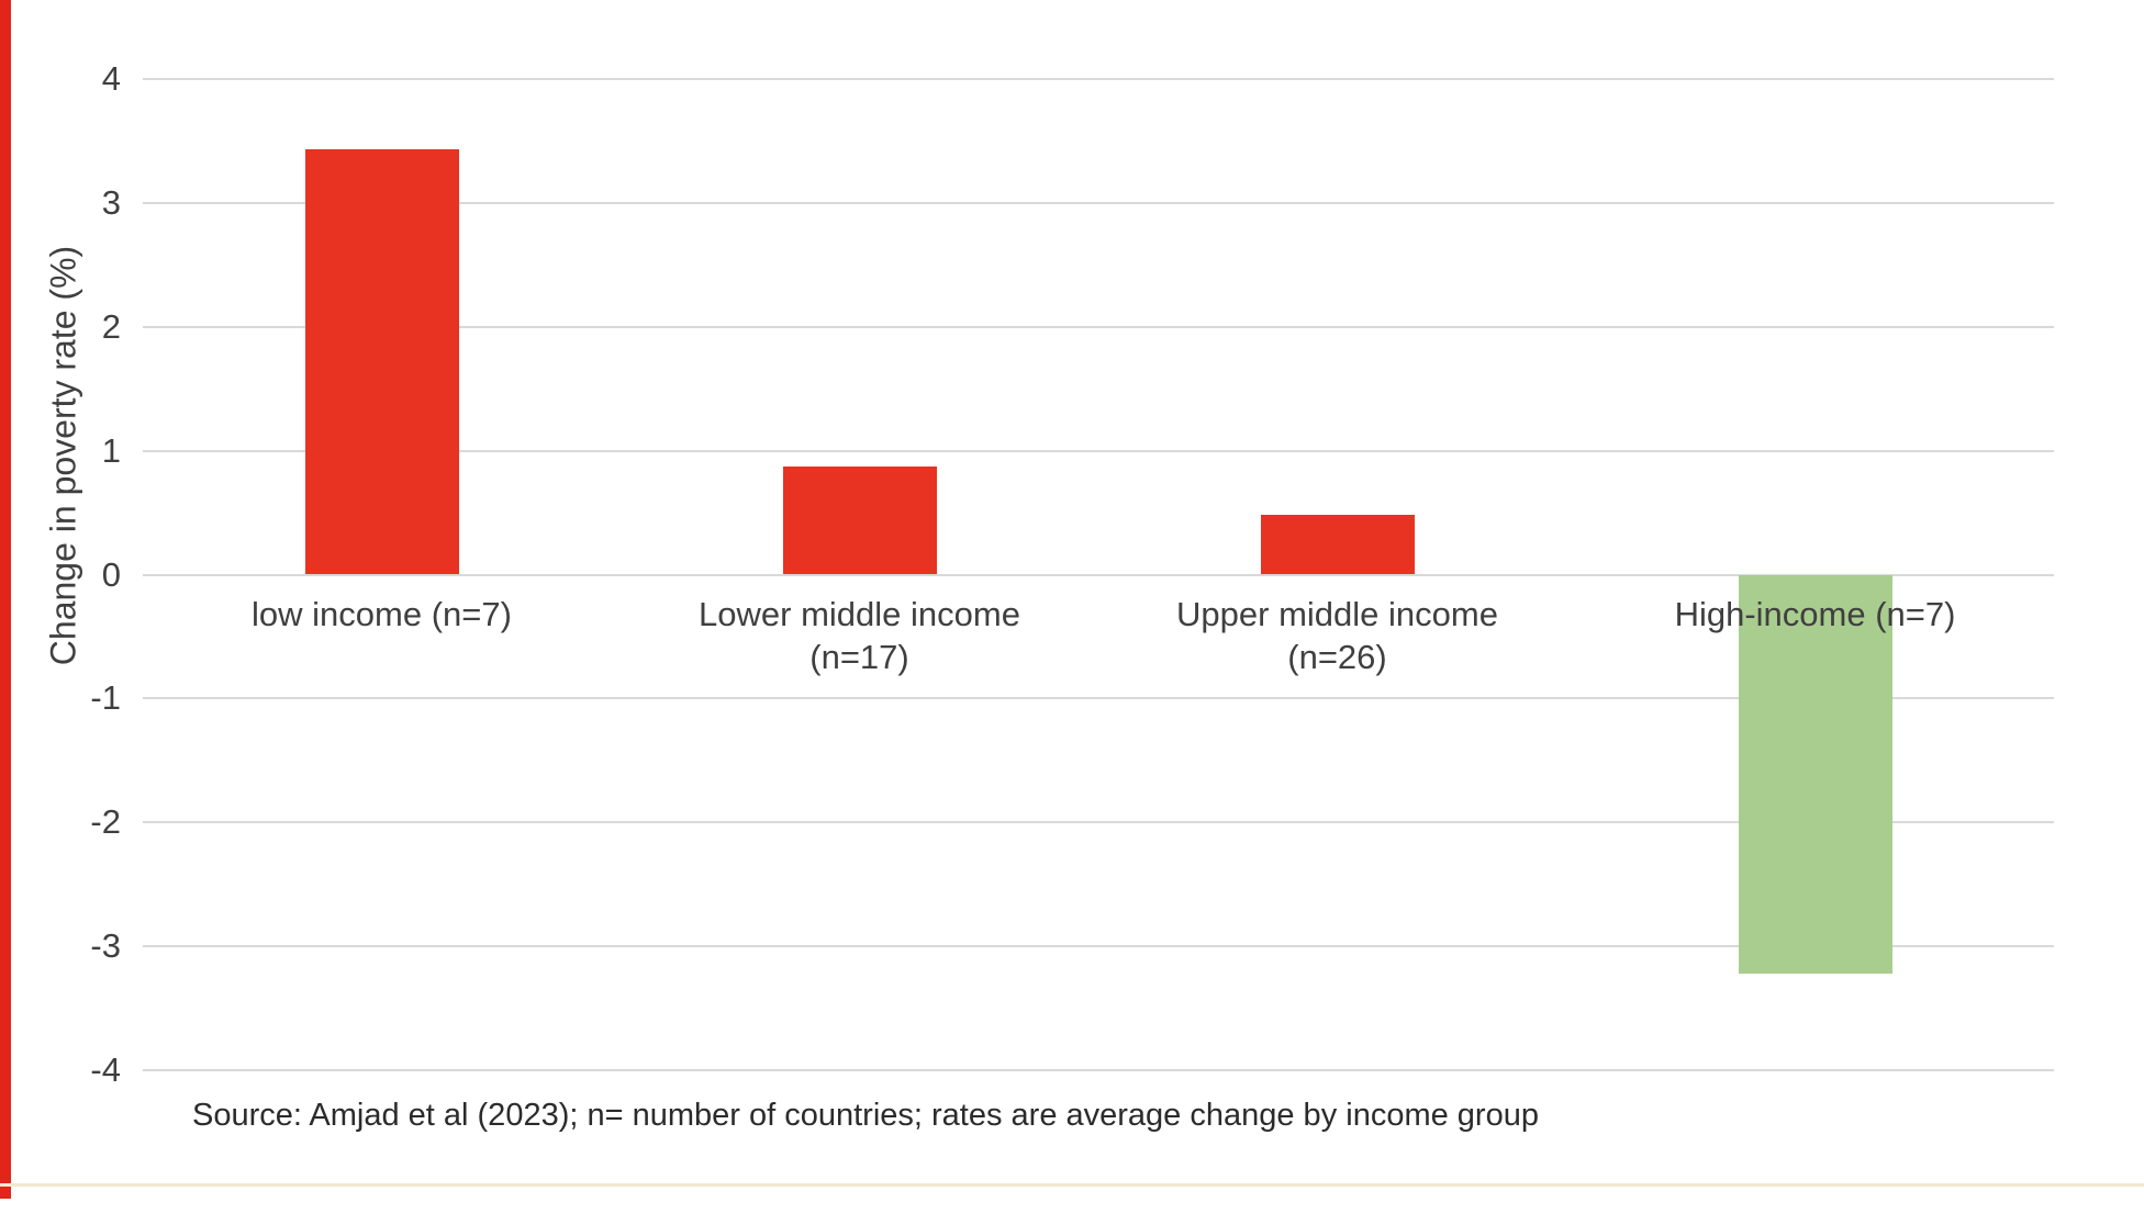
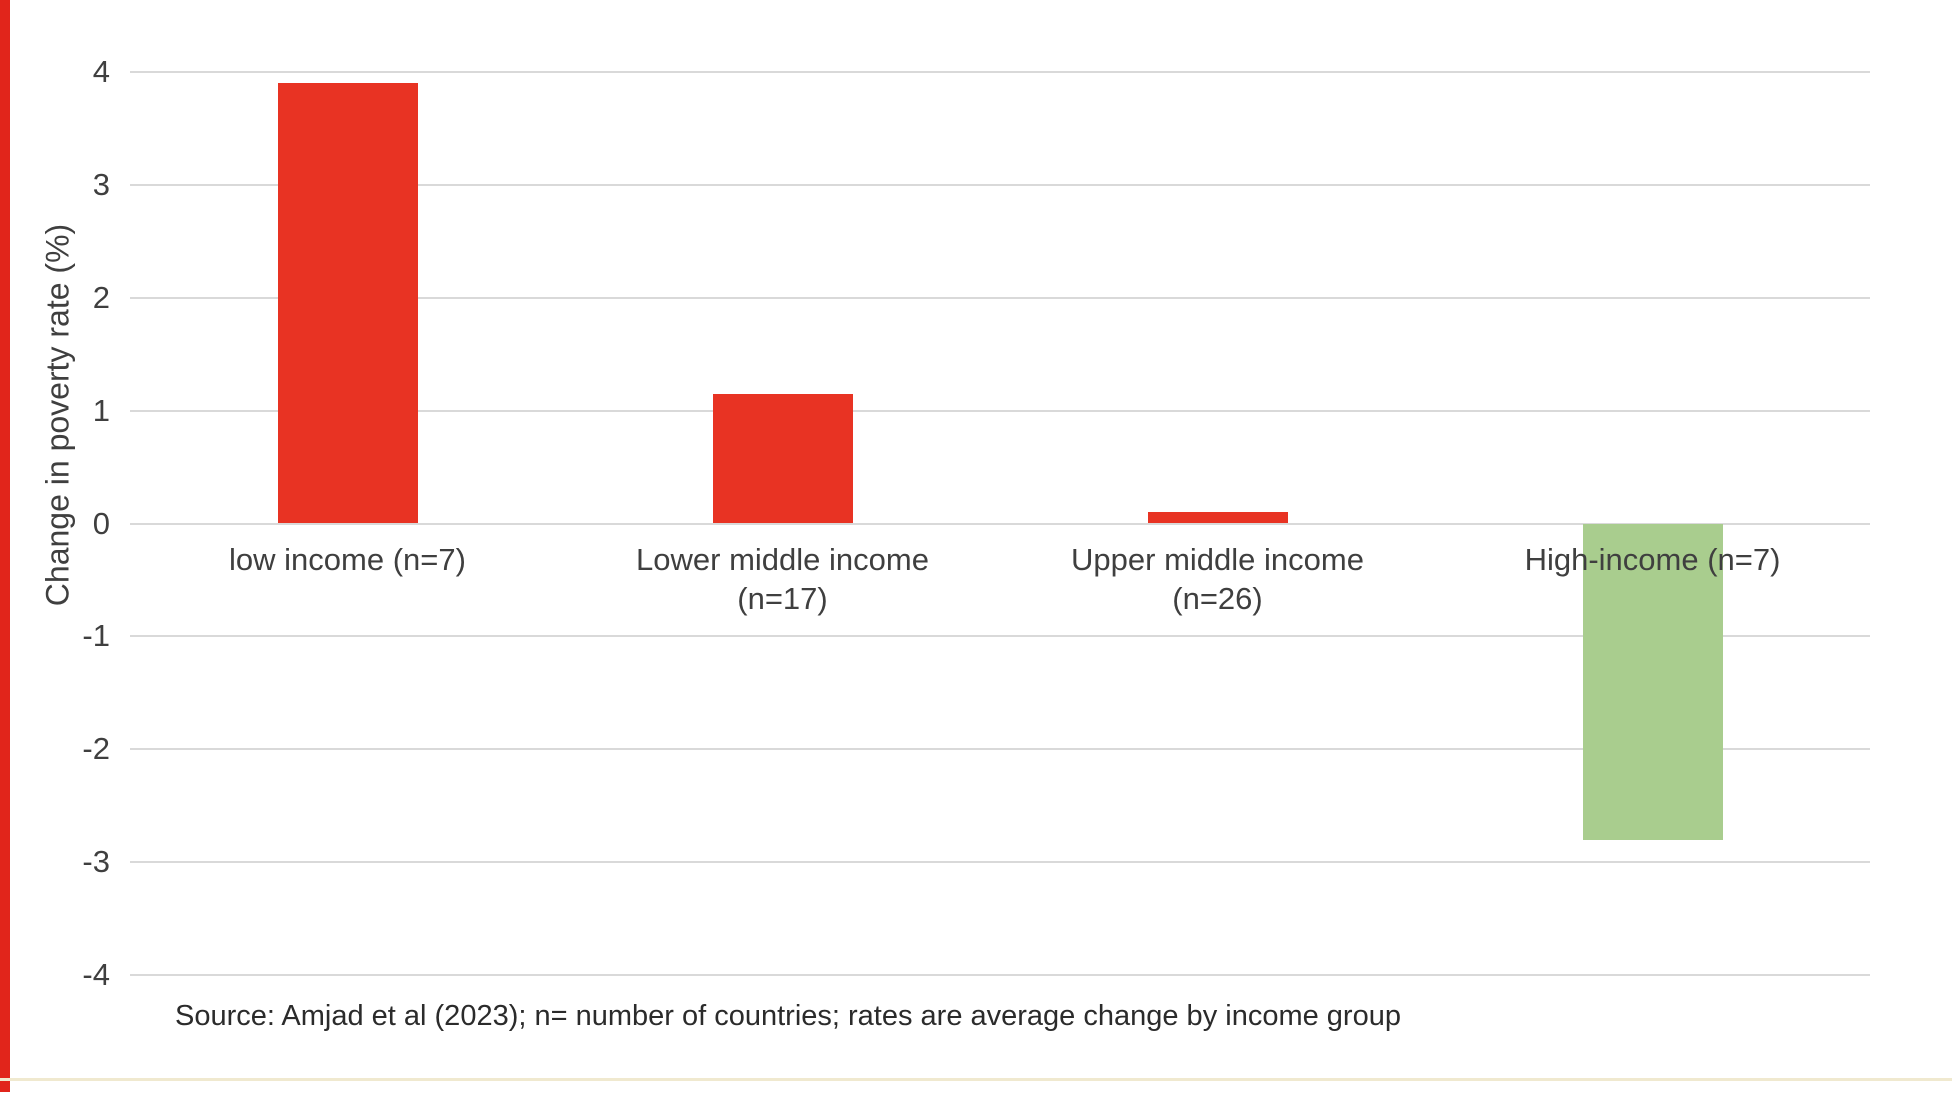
low income (n=7): 3.43 -> 3.90
Lower middle income (n=17): 0.87 -> 1.15
Upper middle income (n=26): 0.48 -> 0.10
High-income (n=7): -3.22 -> -2.80
